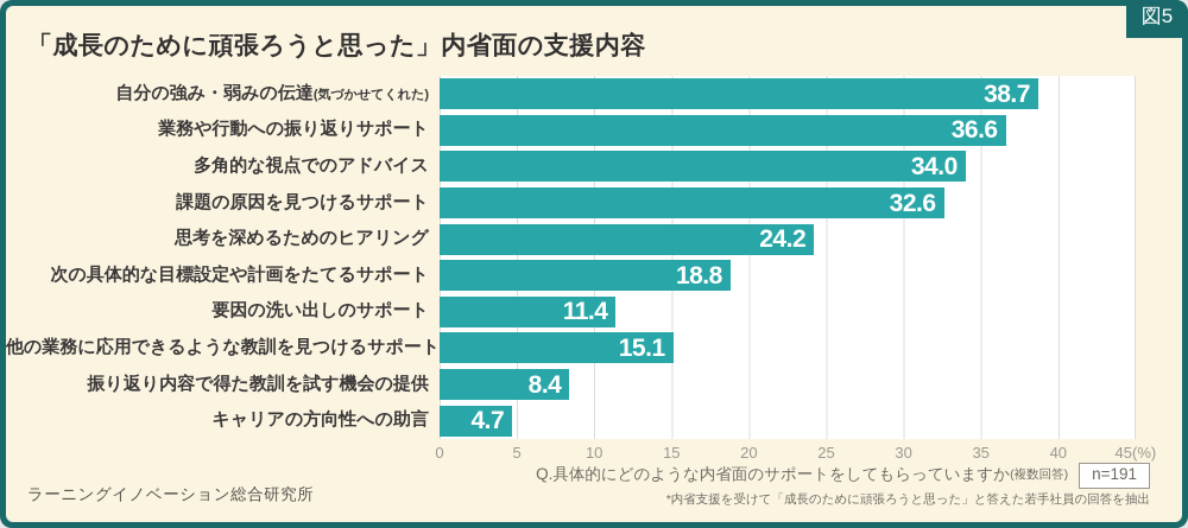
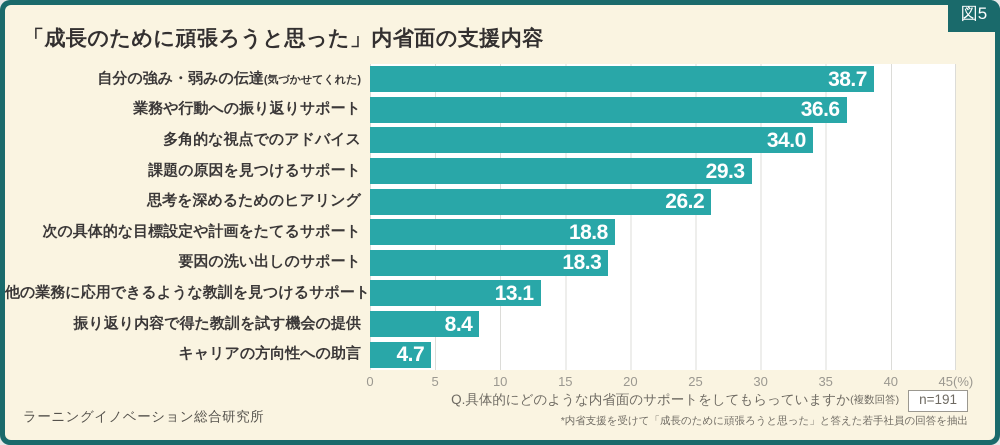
課題の原因を見つけるサポート: 32.6 -> 29.3
思考を深めるためのヒアリング: 24.2 -> 26.2
要因の洗い出しのサポート: 11.4 -> 18.3
他の業務に応用できるような教訓を見つけるサポート: 15.1 -> 13.1
